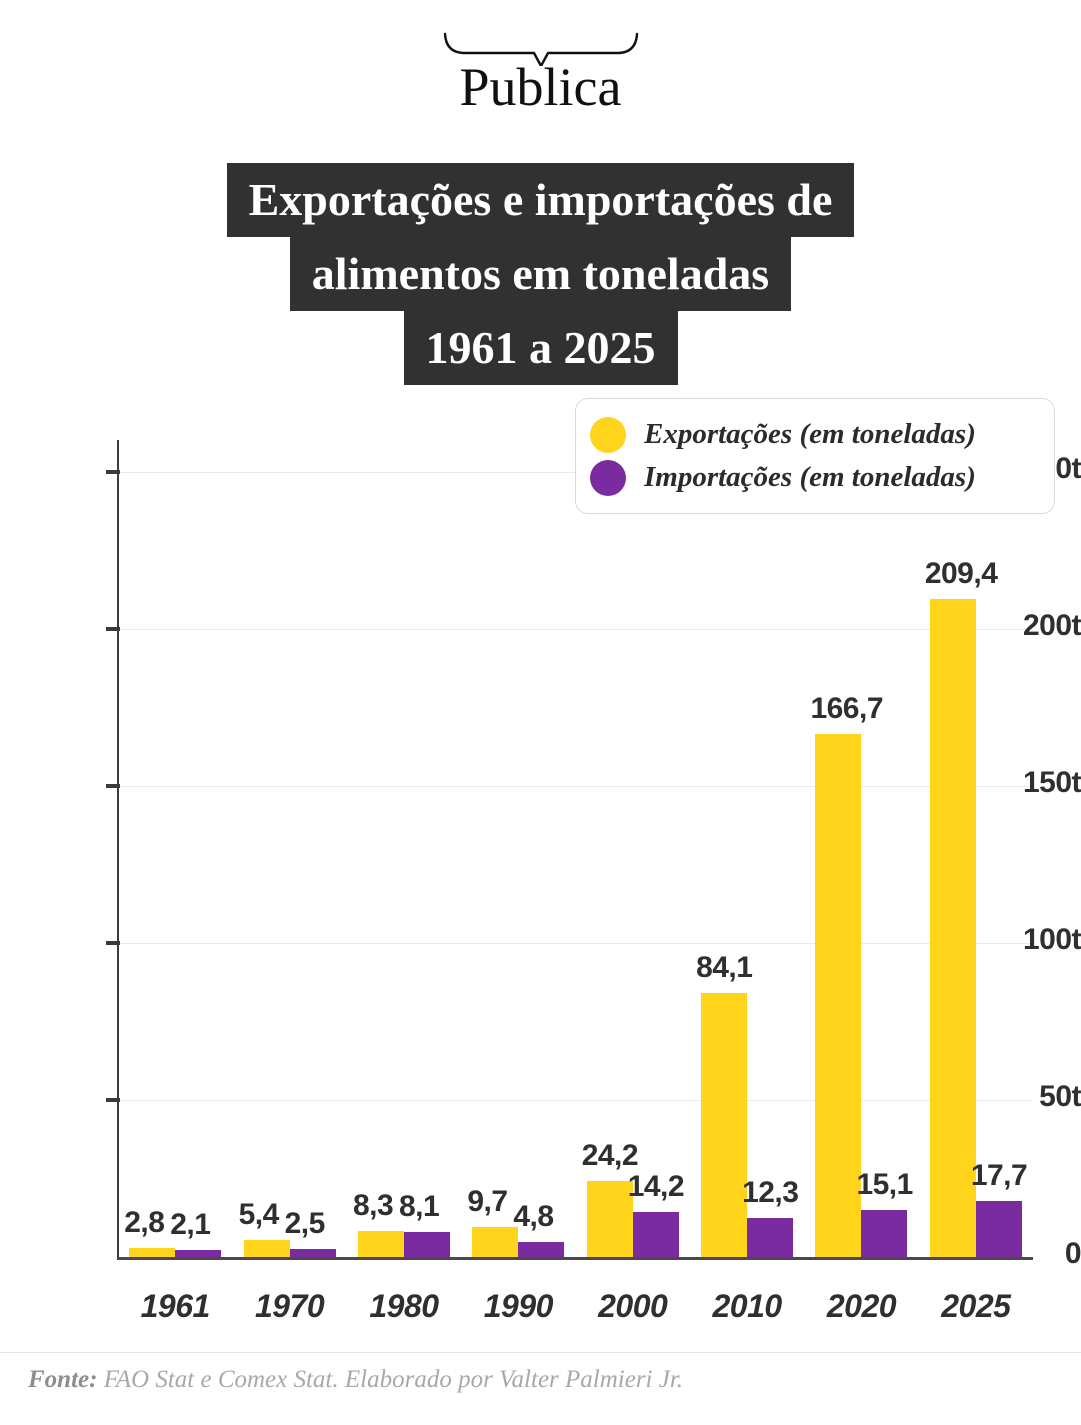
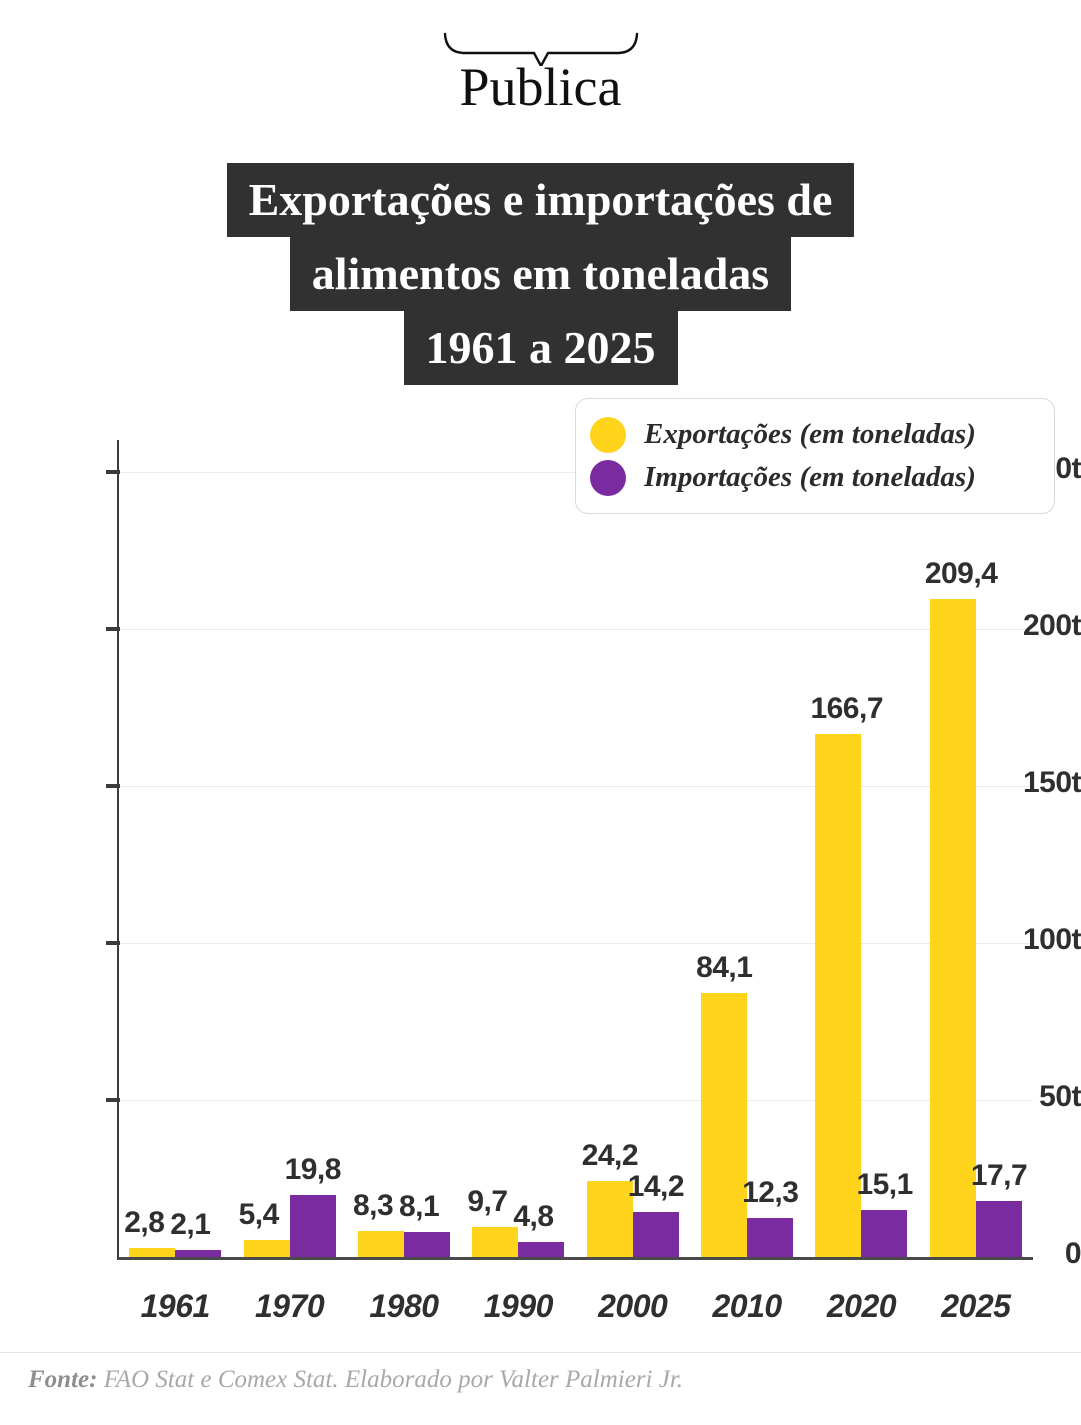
Importações (em toneladas)/1970: 2,5 -> 19,8
